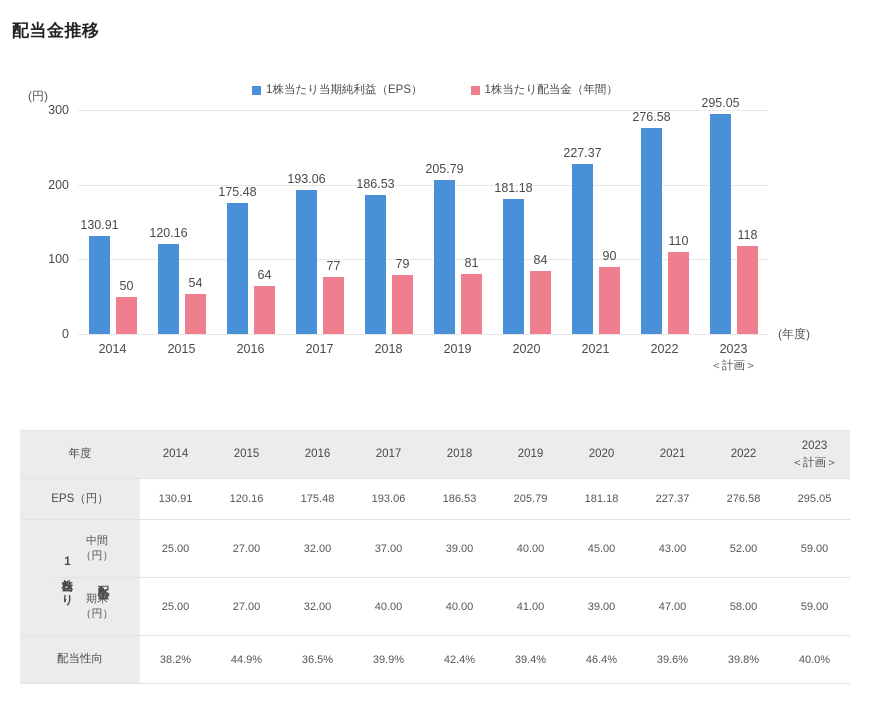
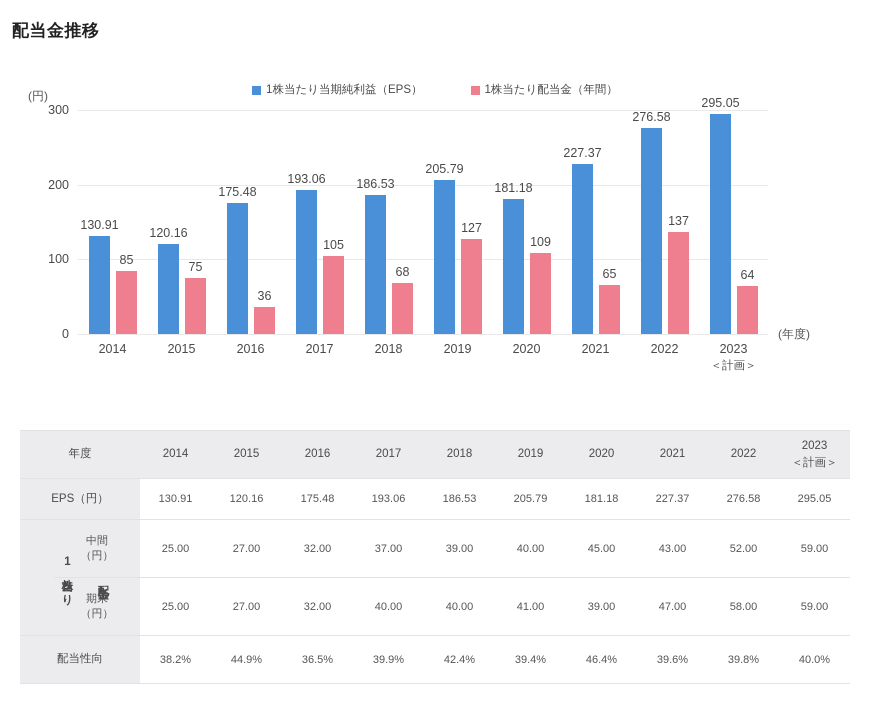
1株当たり配当金（年間）/2014: 50 -> 85
1株当たり配当金（年間）/2015: 54 -> 75
1株当たり配当金（年間）/2016: 64 -> 36
1株当たり配当金（年間）/2017: 77 -> 105
1株当たり配当金（年間）/2018: 79 -> 68
1株当たり配当金（年間）/2019: 81 -> 127
1株当たり配当金（年間）/2020: 84 -> 109
1株当たり配当金（年間）/2021: 90 -> 65
1株当たり配当金（年間）/2022: 110 -> 137
1株当たり配当金（年間）/2023: 118 -> 64
